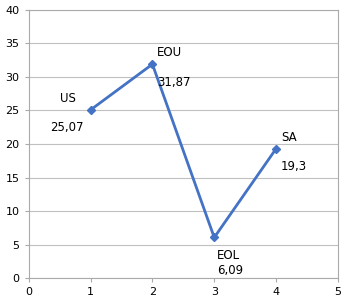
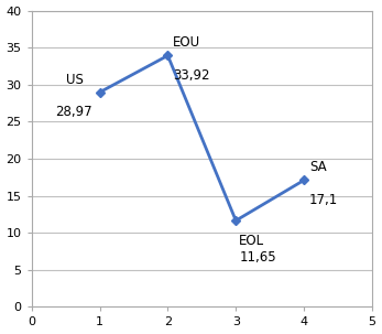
1: 25,07 -> 28,97
2: 31,87 -> 33,92
3: 6,09 -> 11,65
4: 19,3 -> 17,1
